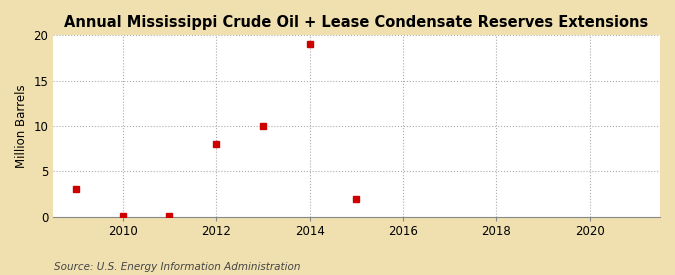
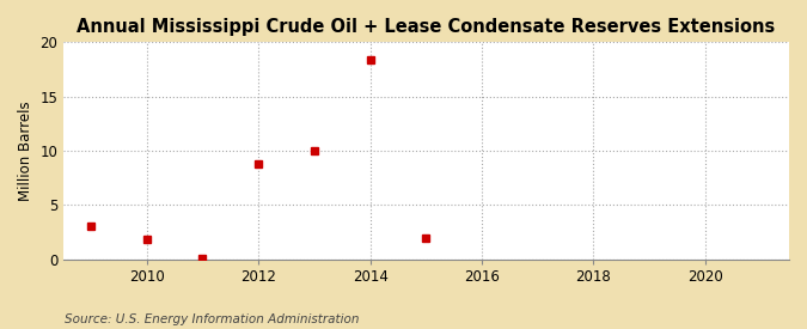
2010: 0.1 -> 1.8
2012: 8.0 -> 8.8
2014: 19.0 -> 18.4
